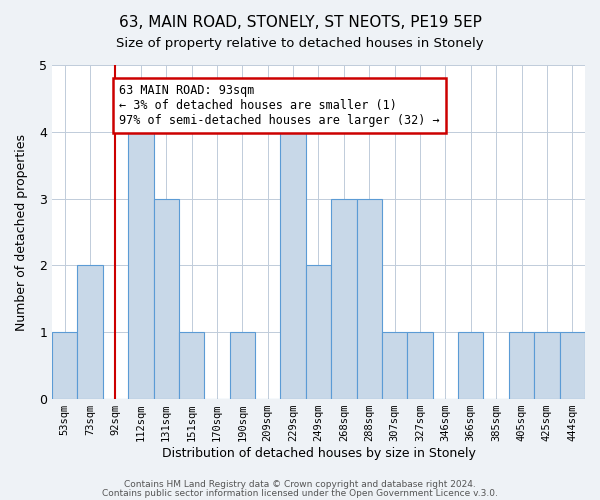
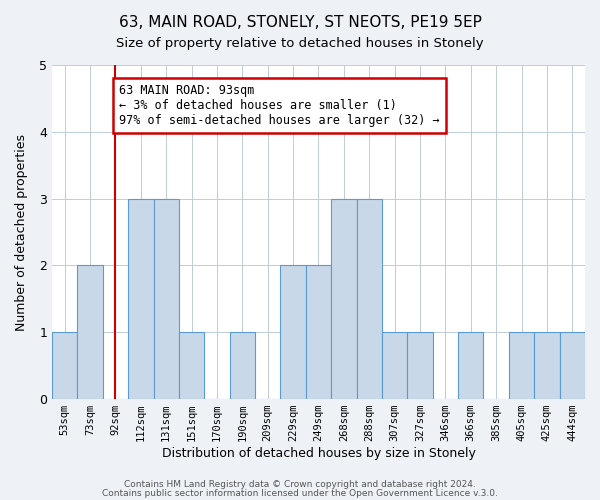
112sqm: 4 -> 3
229sqm: 4 -> 2
